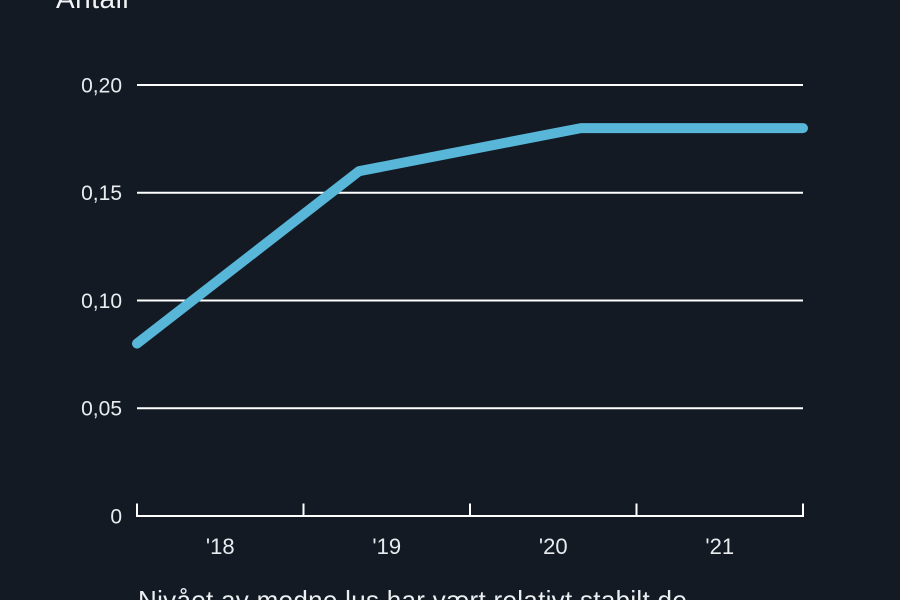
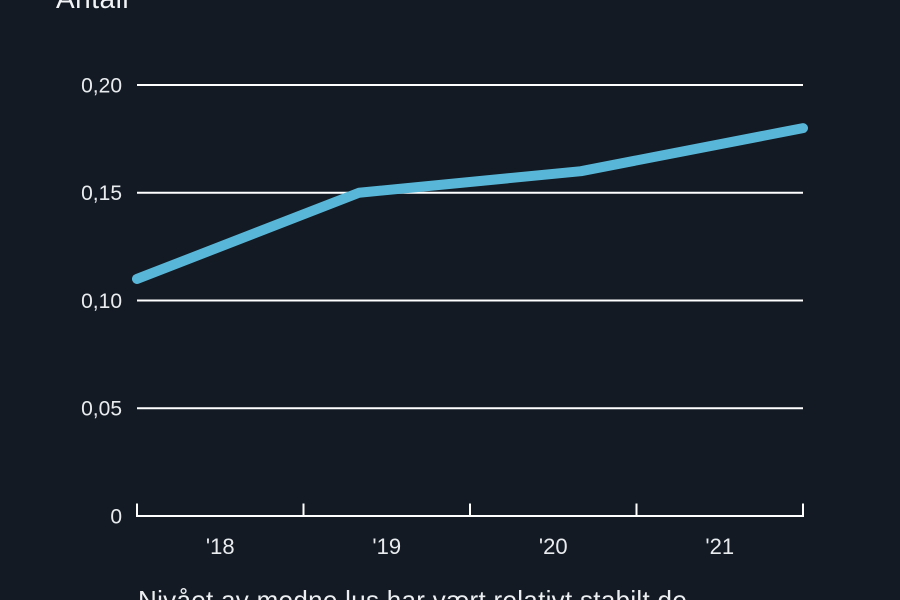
'18: 0,08 -> 0,11
'19: 0,16 -> 0,15
'20: 0,18 -> 0,16
